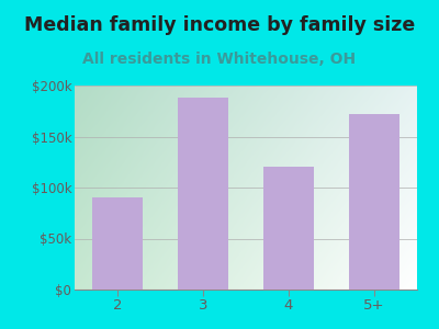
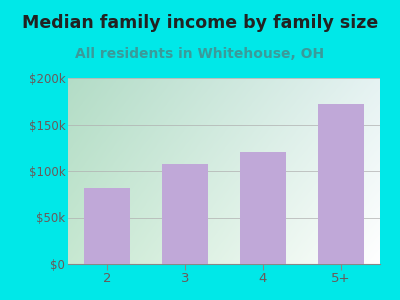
2: $90k -> $82k
3: $188k -> $108k
